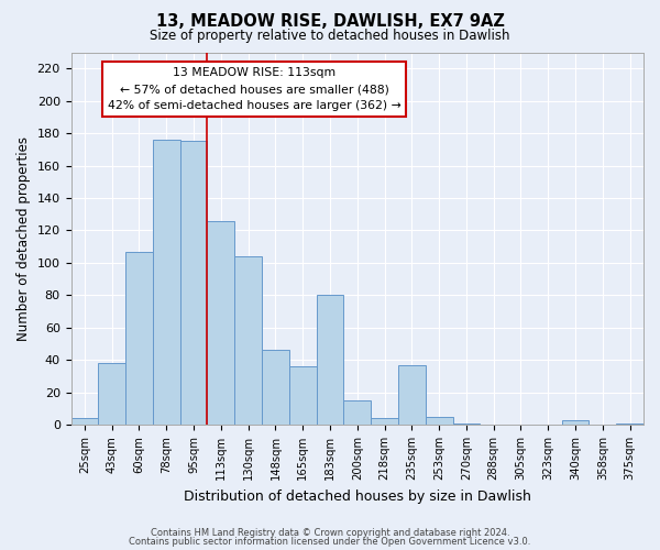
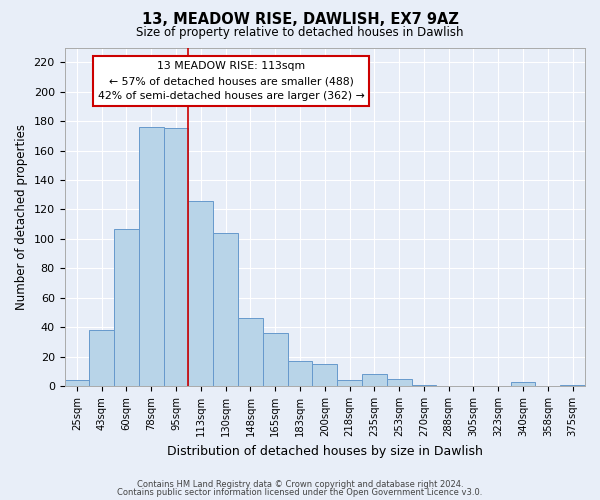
183sqm: 80 -> 17
235sqm: 37 -> 8
